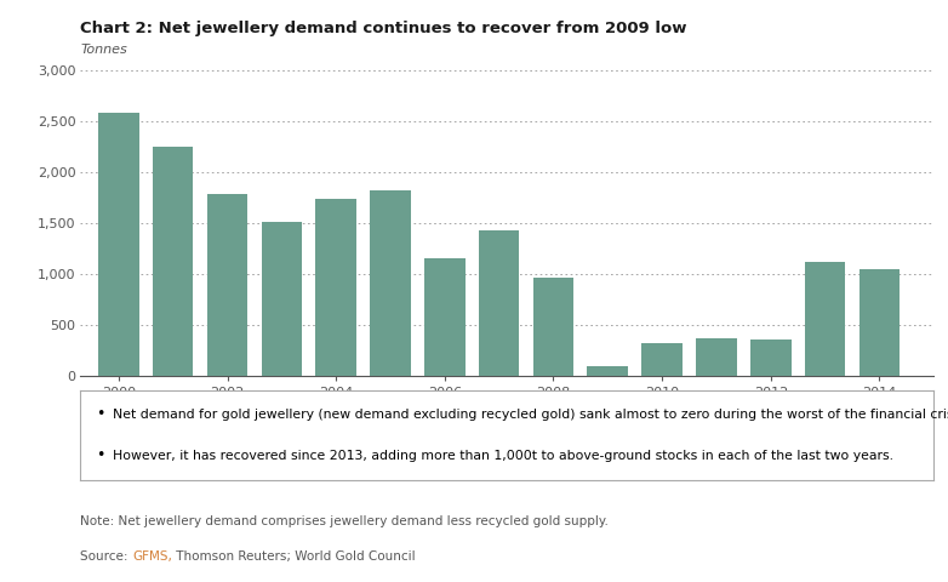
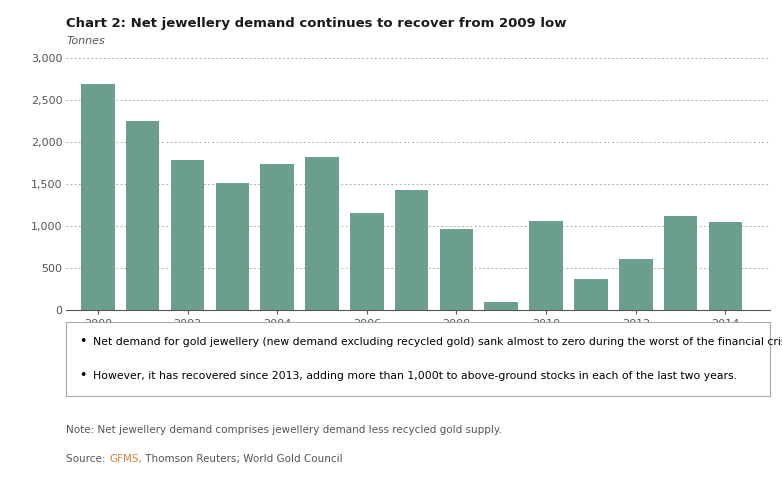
2000: 2,580 -> 2,680
2010: 320 -> 1,060
2012: 360 -> 600
